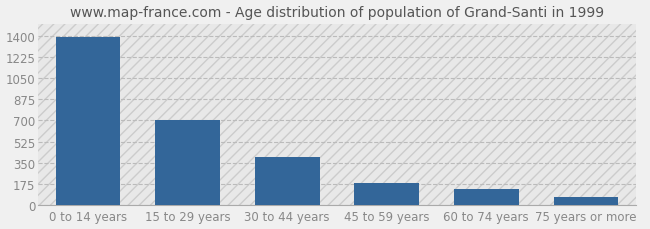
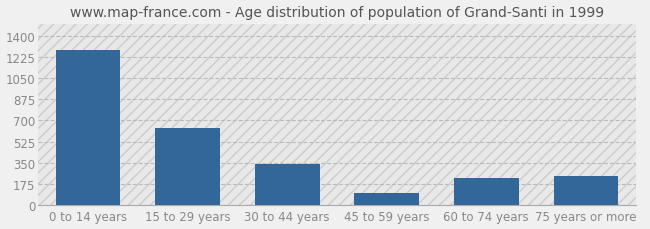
0 to 14 years: 1390 -> 1280
15 to 29 years: 700 -> 640
30 to 44 years: 400 -> 340
45 to 59 years: 180 -> 100
60 to 74 years: 130 -> 220
75 years or more: 60 -> 240
